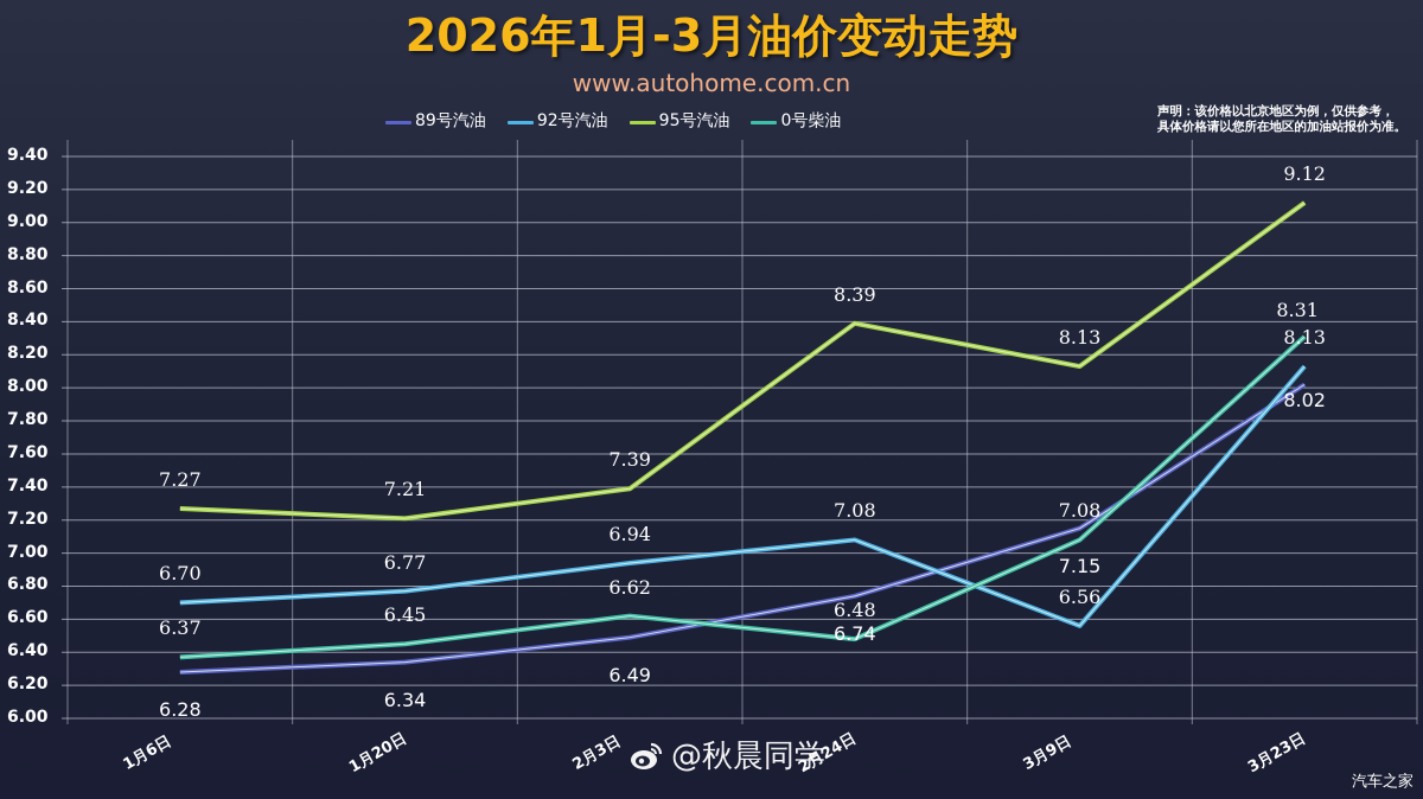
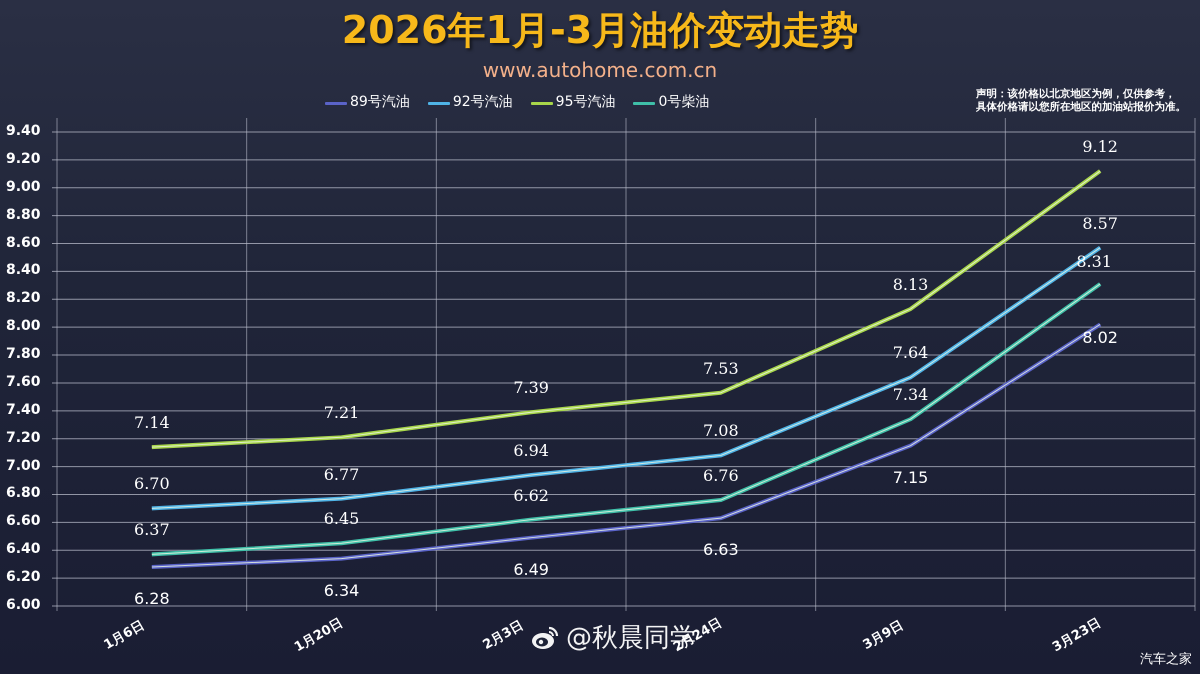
95号汽油/1月6日: 7.27 -> 7.14
89号汽油/2月24日: 6.74 -> 6.63
95号汽油/2月24日: 8.39 -> 7.53
0号柴油/2月24日: 6.48 -> 6.76
92号汽油/3月9日: 6.56 -> 7.64
0号柴油/3月9日: 7.08 -> 7.34
92号汽油/3月23日: 8.13 -> 8.57
